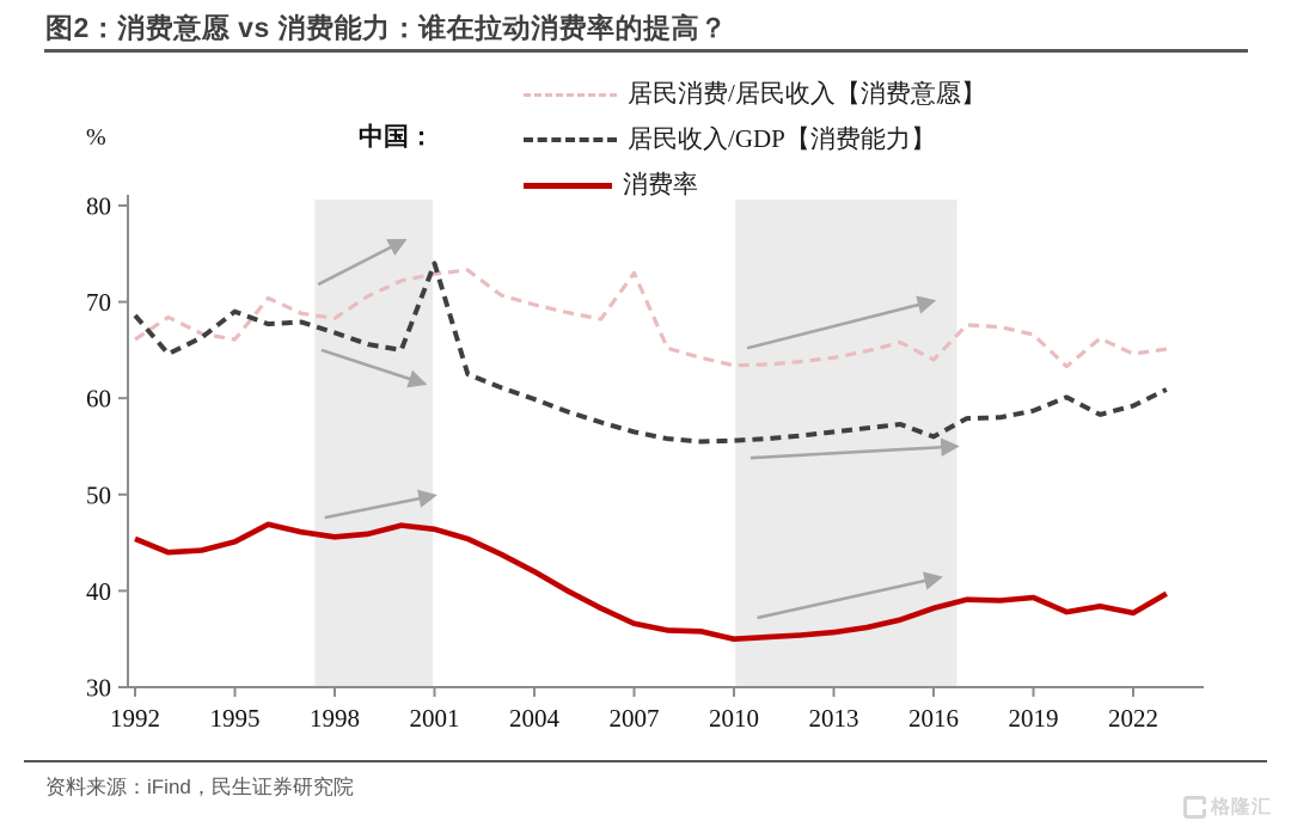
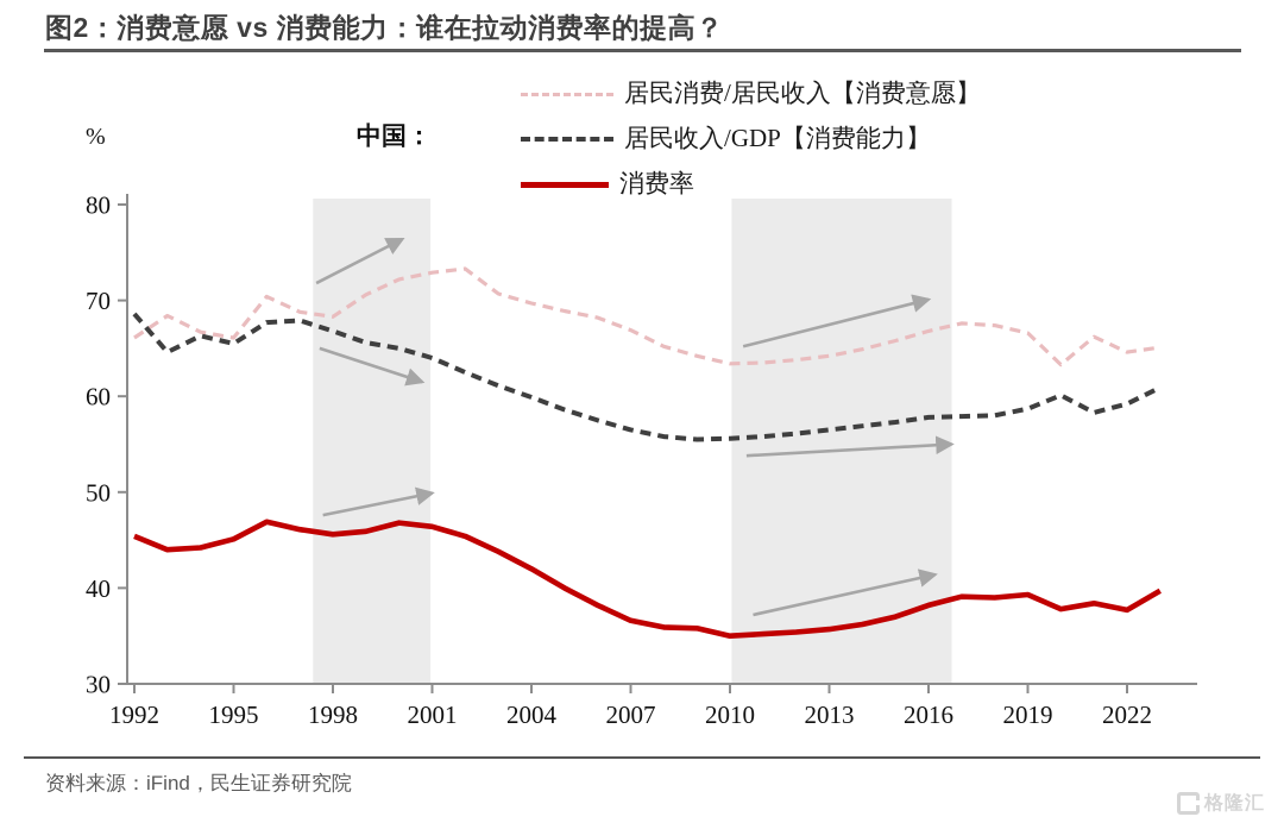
居民收入/GDP【消费能力】/1995: 69 -> 66
居民收入/GDP【消费能力】/2001: 74 -> 64
居民消费/居民收入【消费意愿】/2007: 73 -> 67
居民消费/居民收入【消费意愿】/2016: 64 -> 67
居民收入/GDP【消费能力】/2016: 56 -> 58
